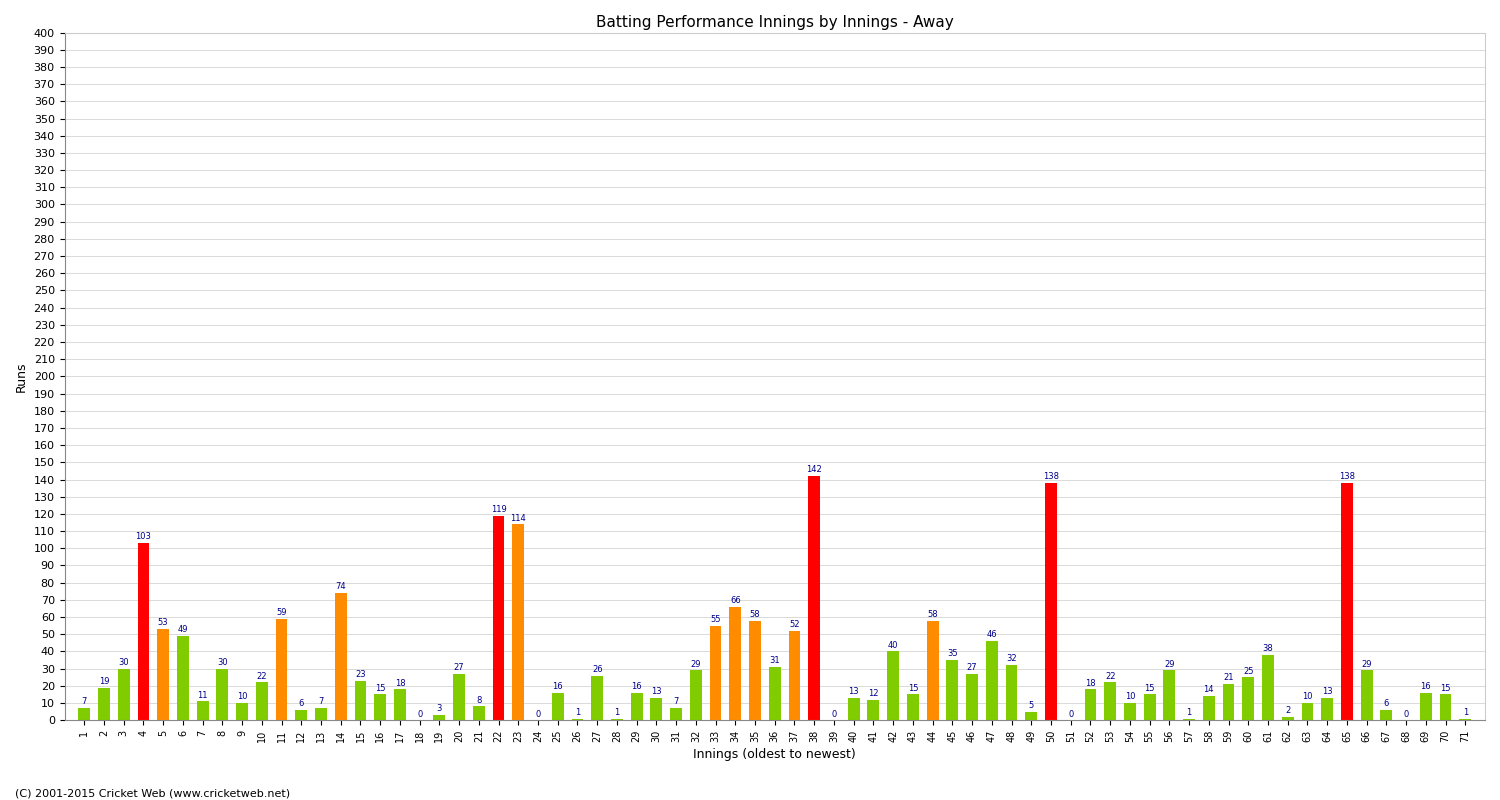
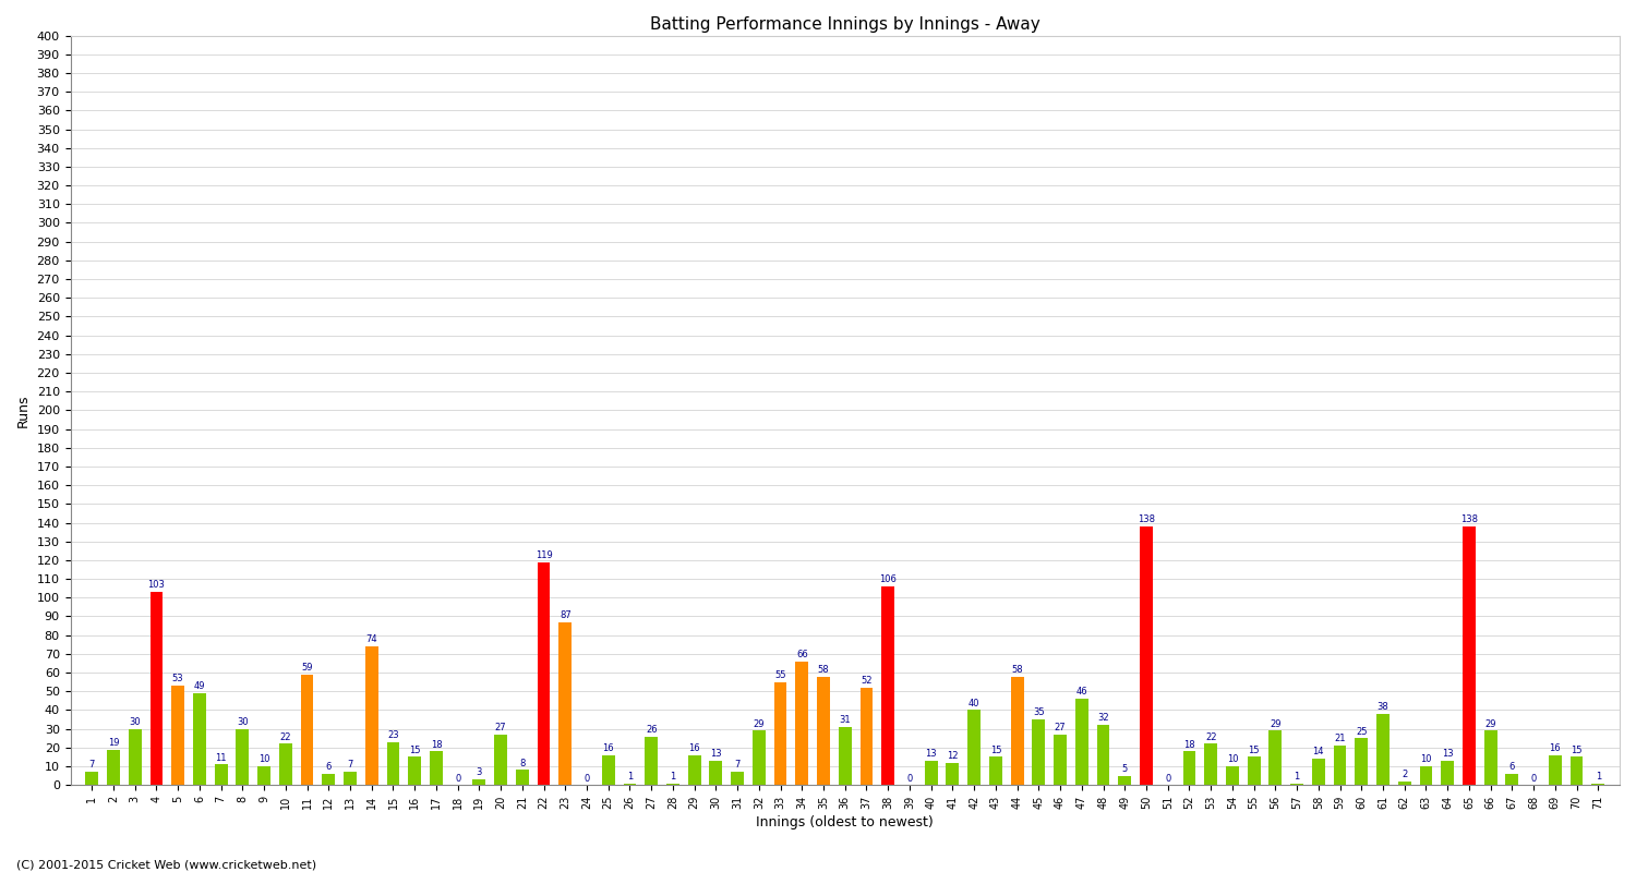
23: 114 -> 87
38: 142 -> 106
